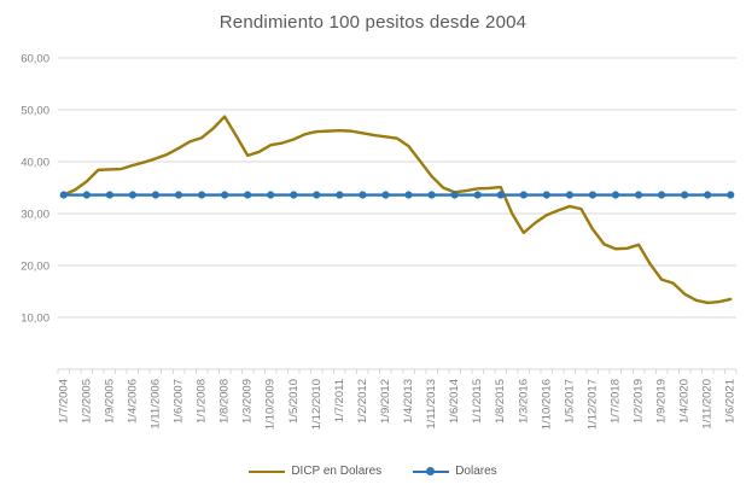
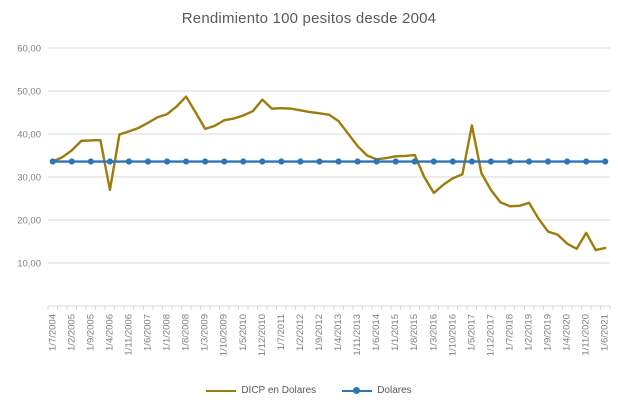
DICP en Dolares/1/4/2006: 39 -> 27
DICP en Dolares/1/12/2010: 46 -> 48
DICP en Dolares/1/5/2017: 31 -> 42
DICP en Dolares/1/11/2020: 13 -> 17
